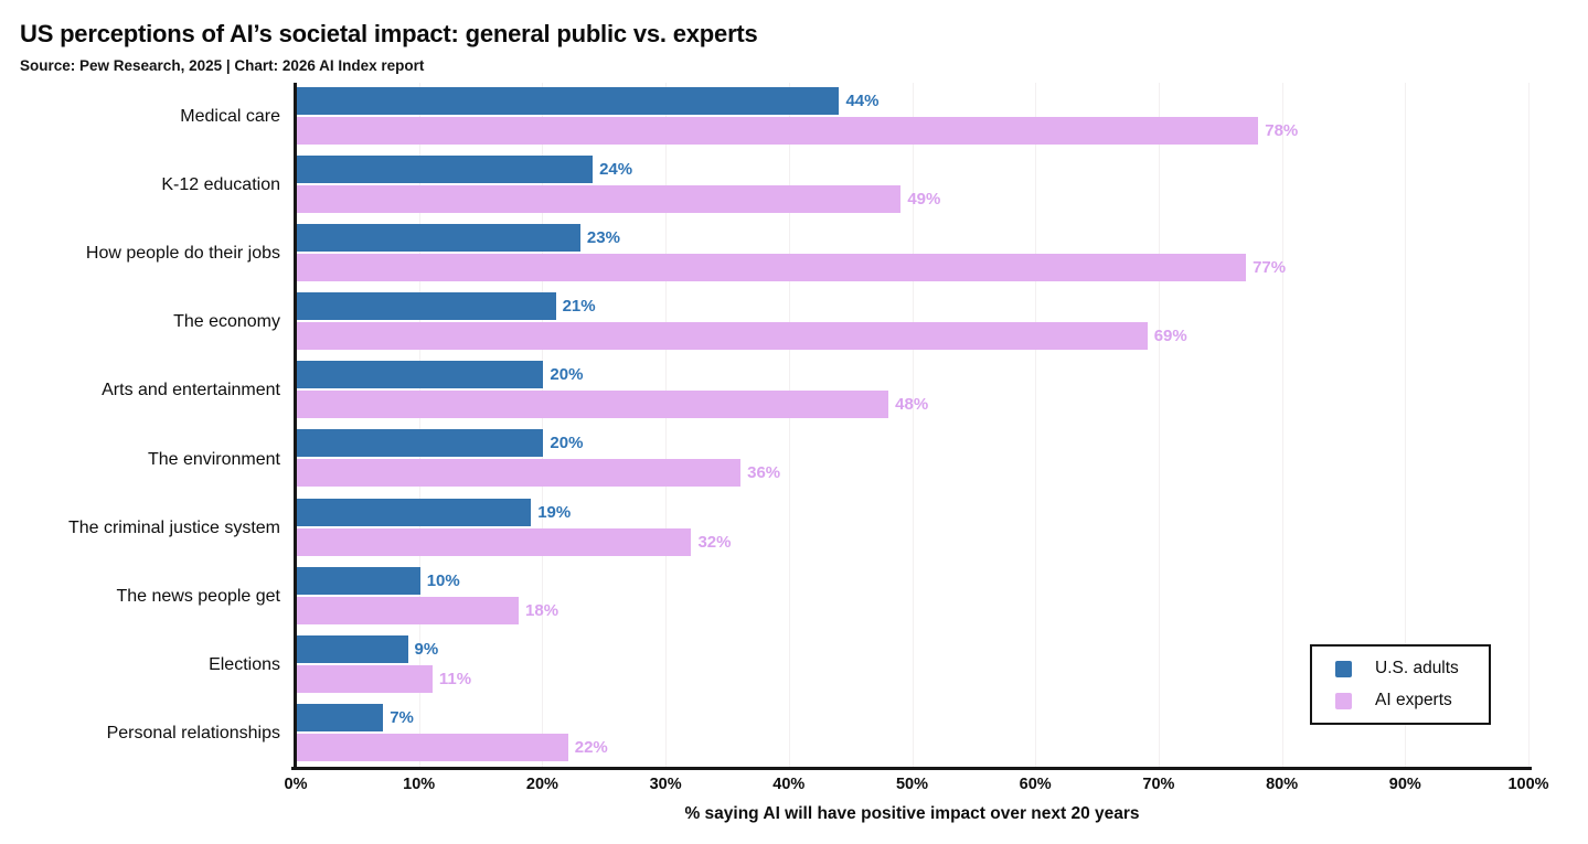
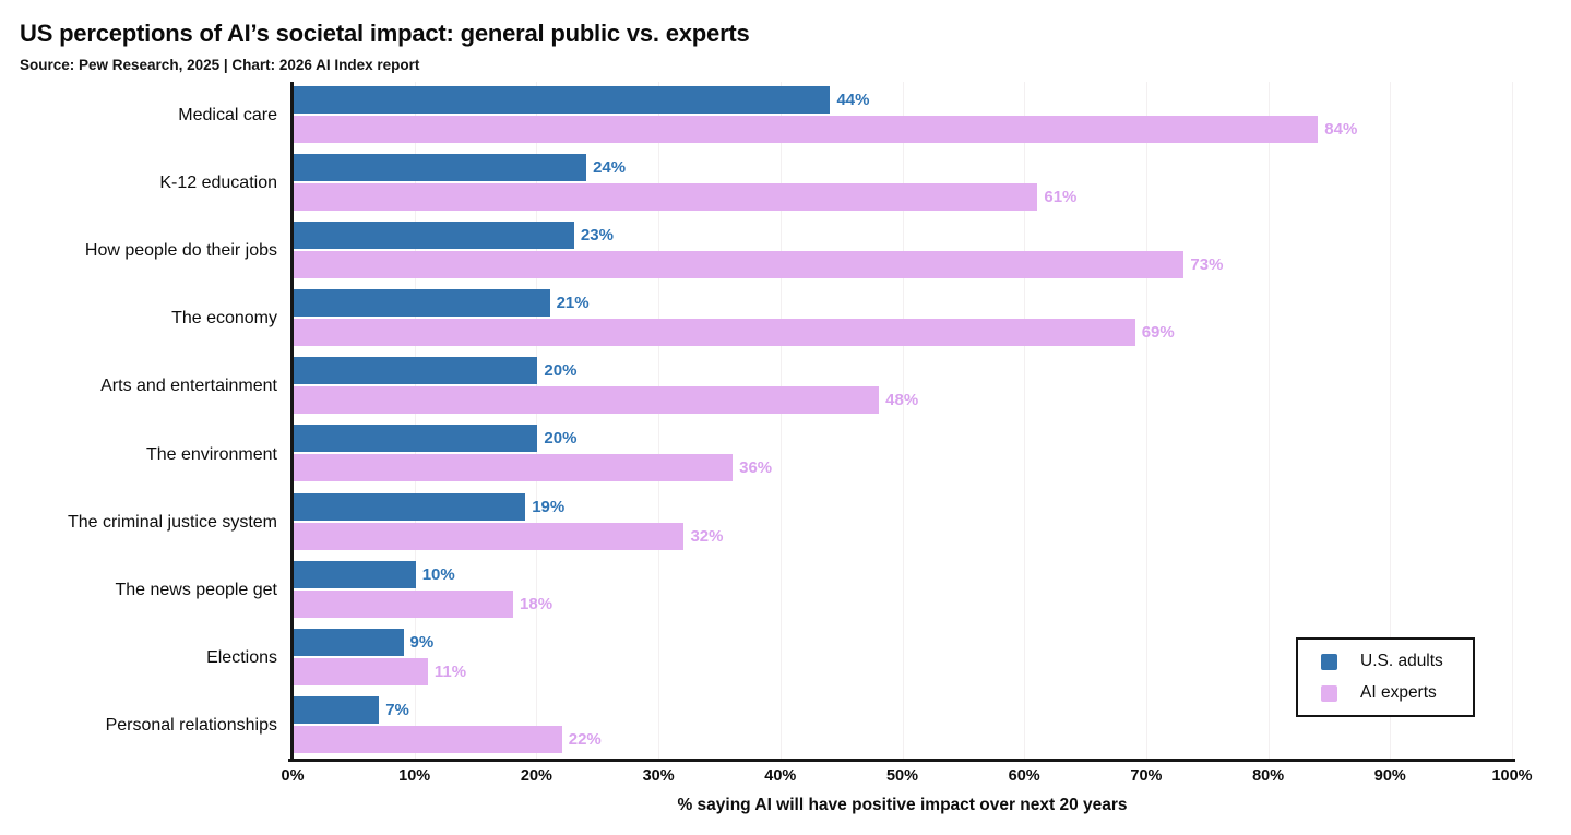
AI experts/Medical care: 78% -> 84%
AI experts/K-12 education: 49% -> 61%
AI experts/How people do their jobs: 77% -> 73%
